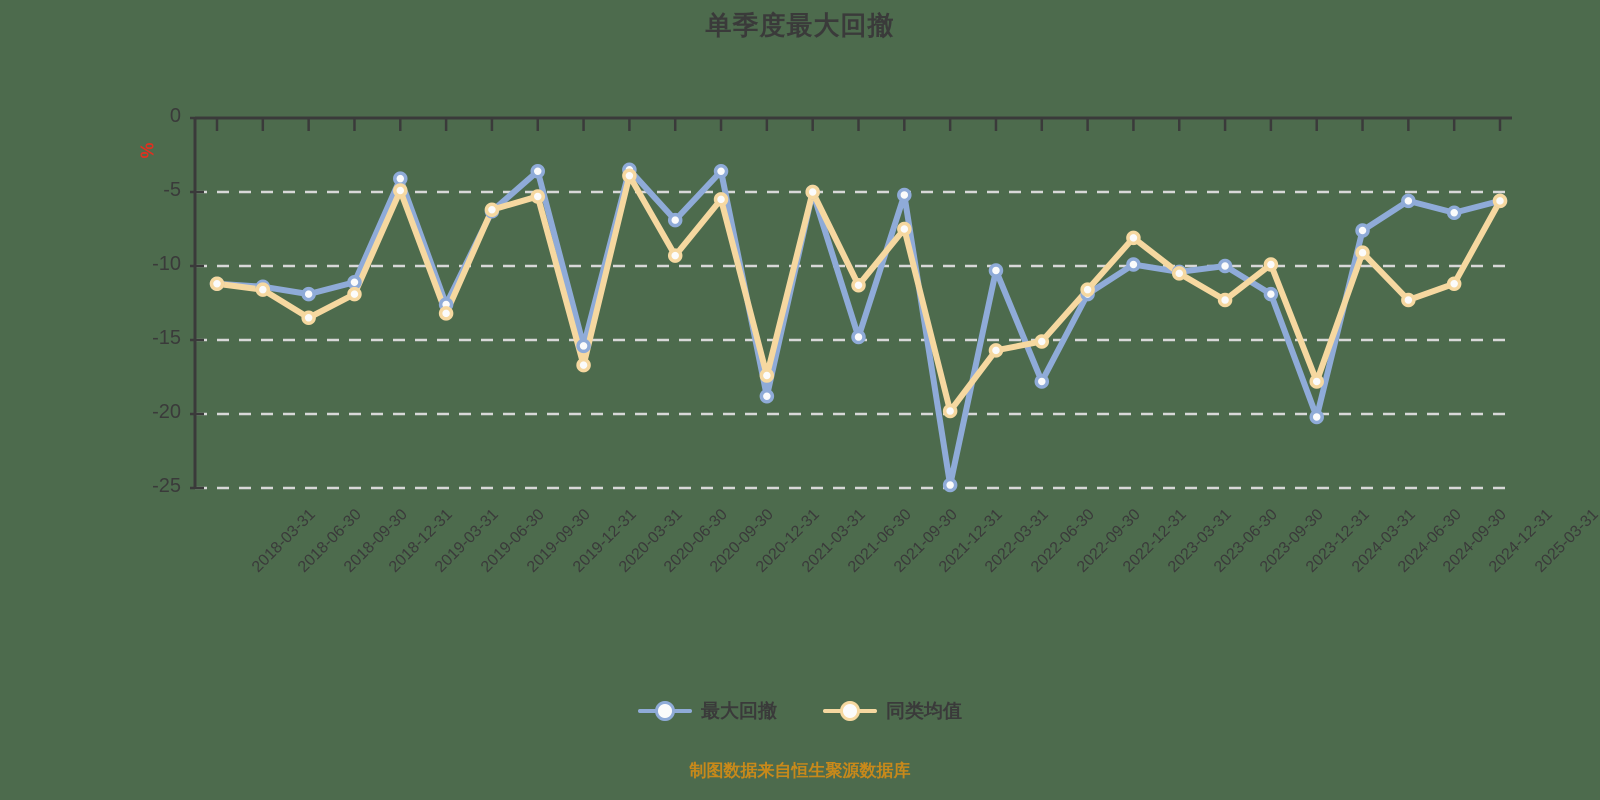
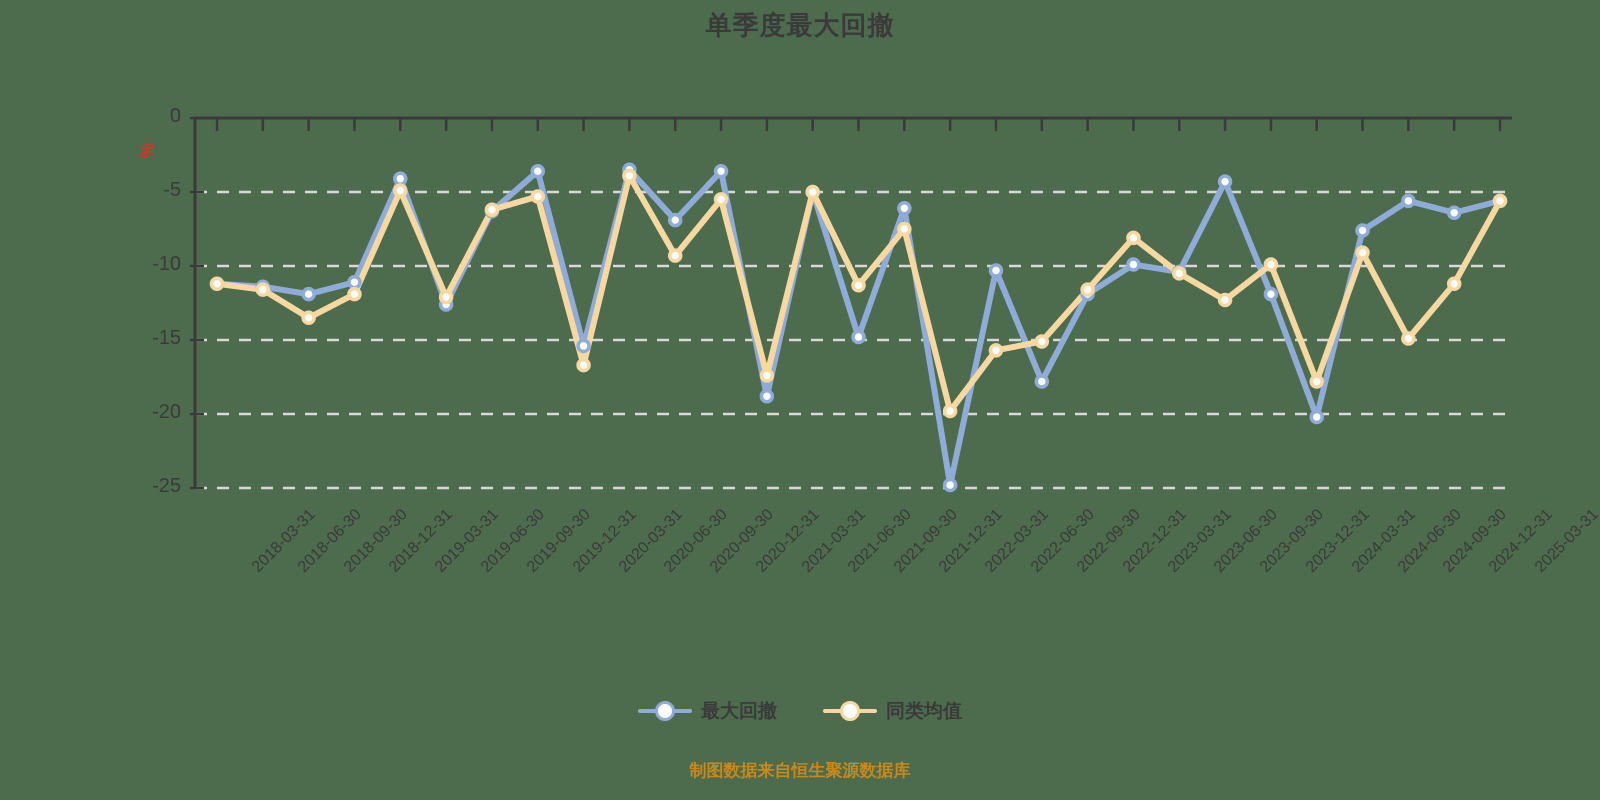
同类均值/2019-06-30: -13.2 -> -12.1
最大回撤/2021-12-31: -5.2 -> -6.1
最大回撤/2023-09-30: -10.0 -> -4.3
同类均值/2024-09-30: -12.3 -> -14.9
